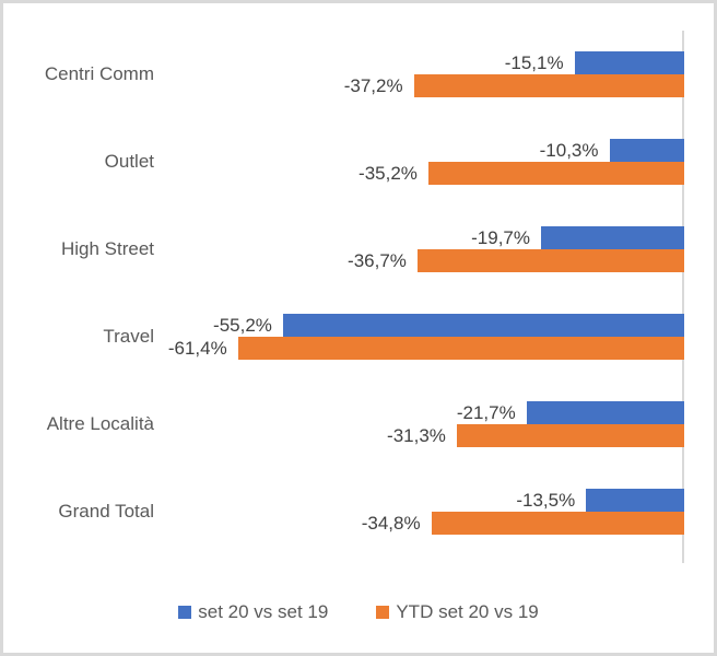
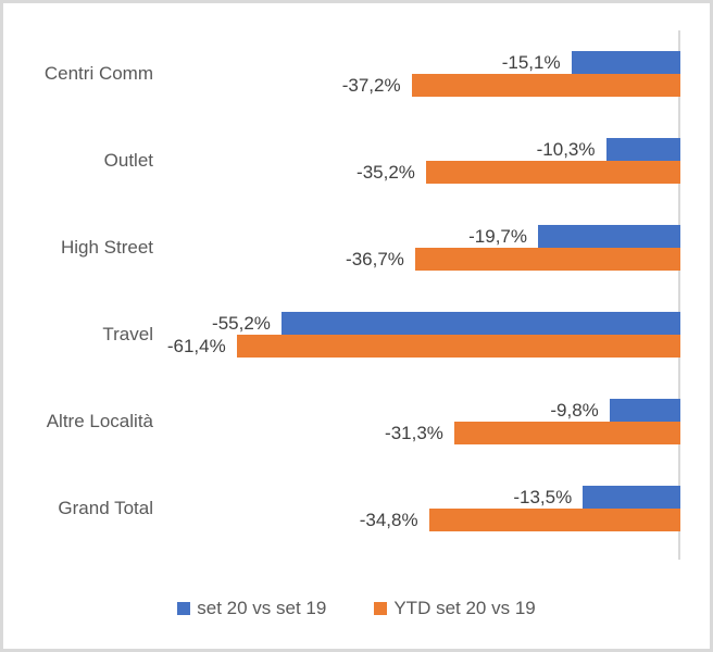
set 20 vs set 19/Altre Località: -21,7% -> -9,8%
